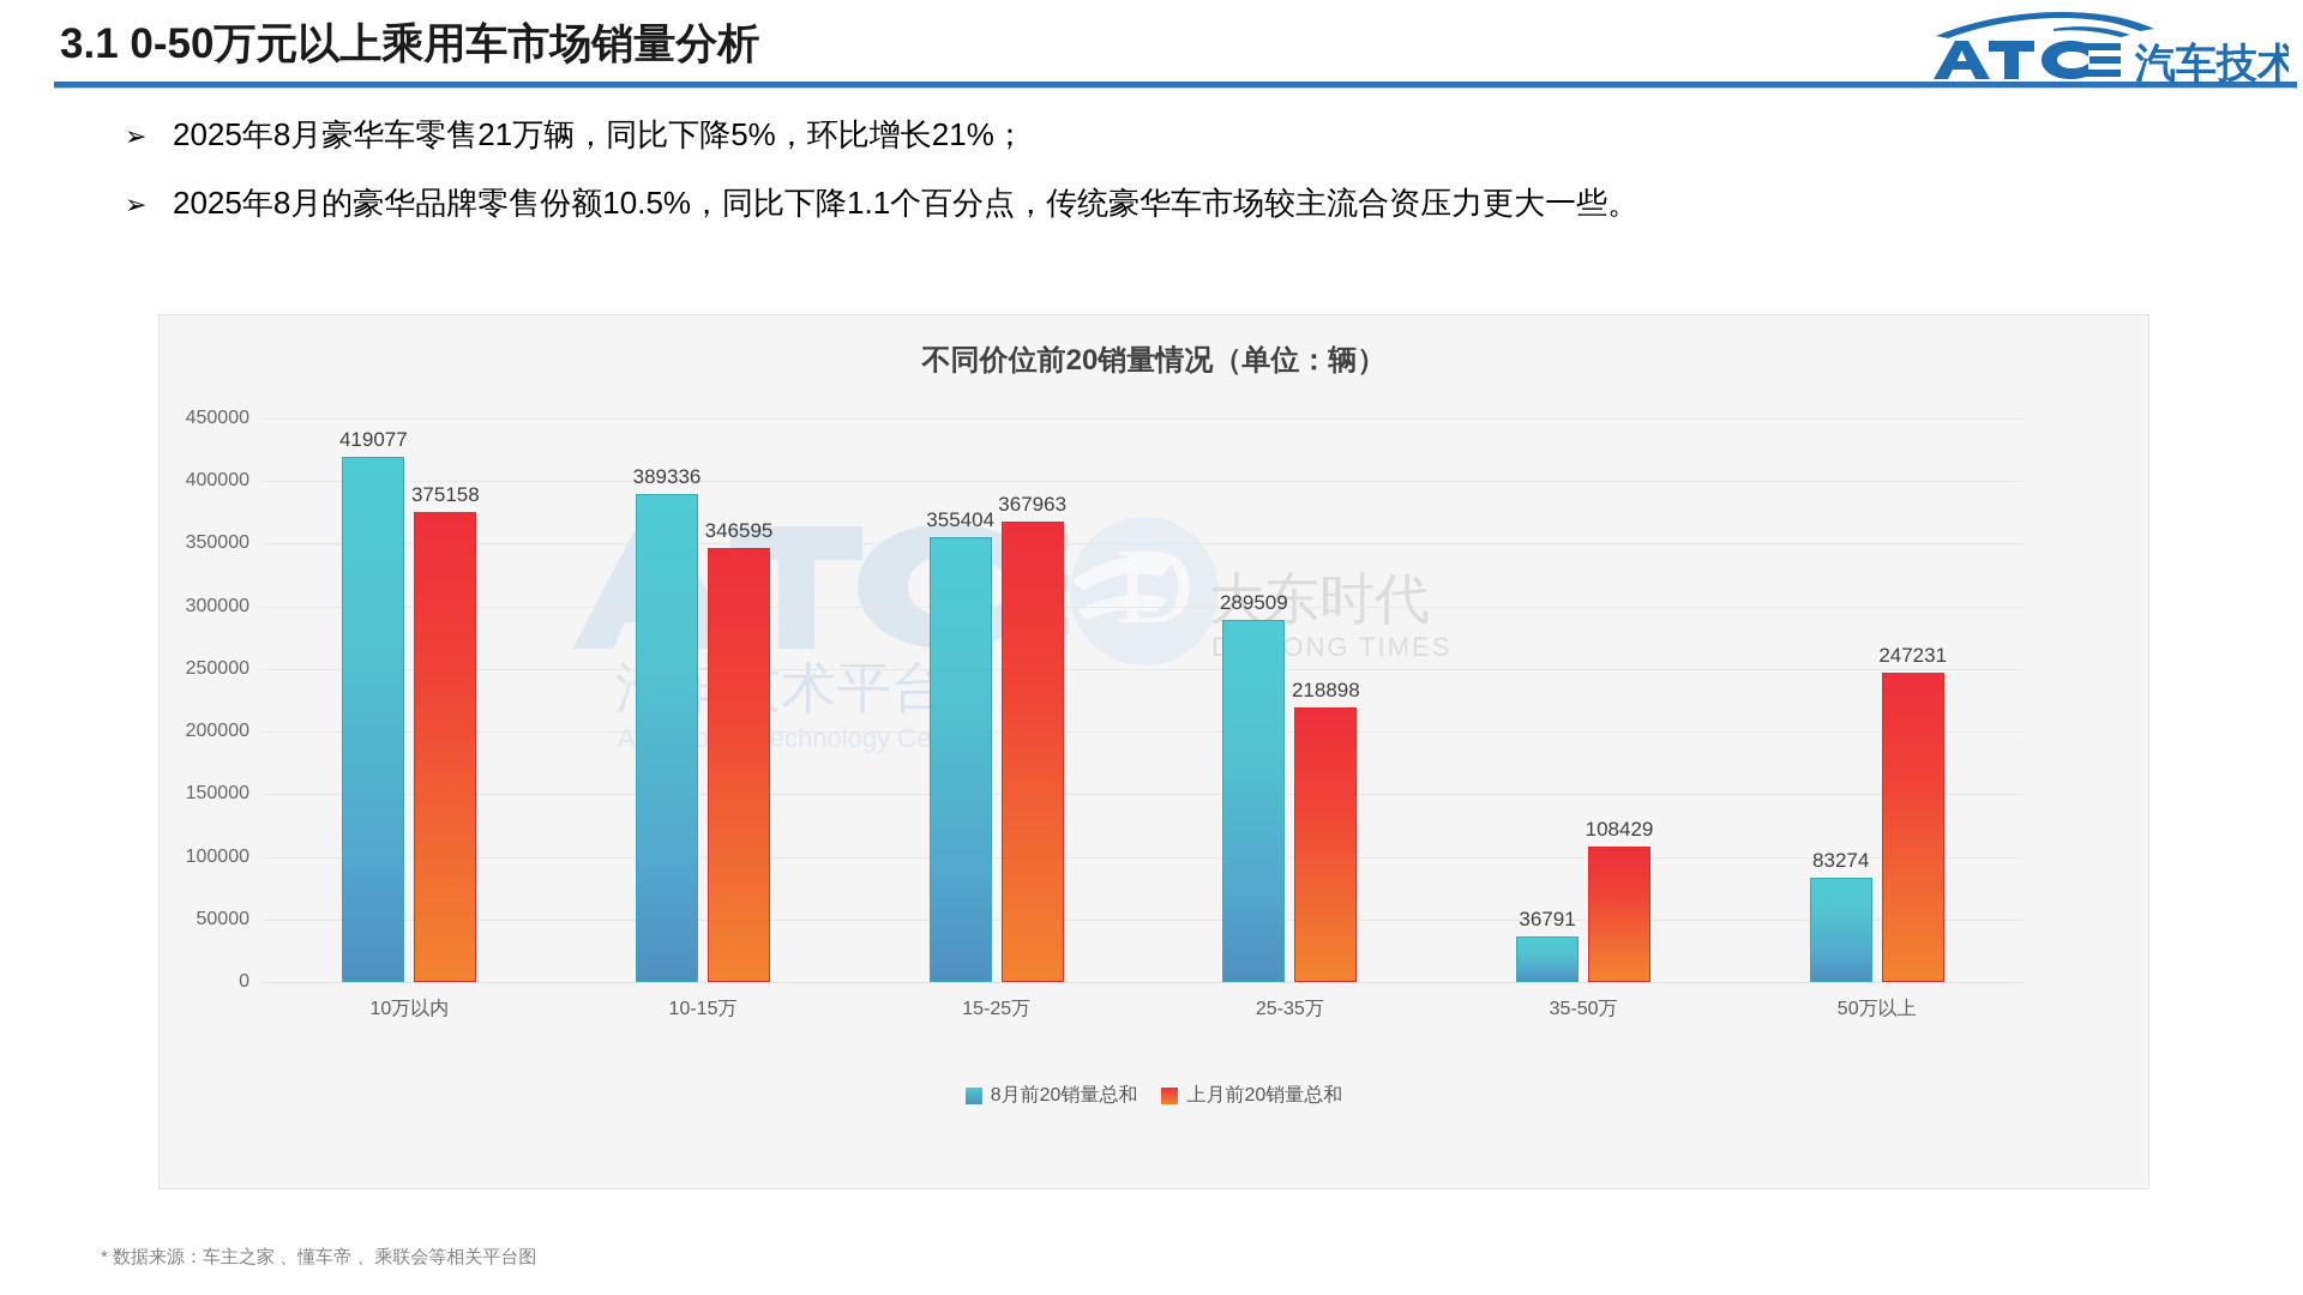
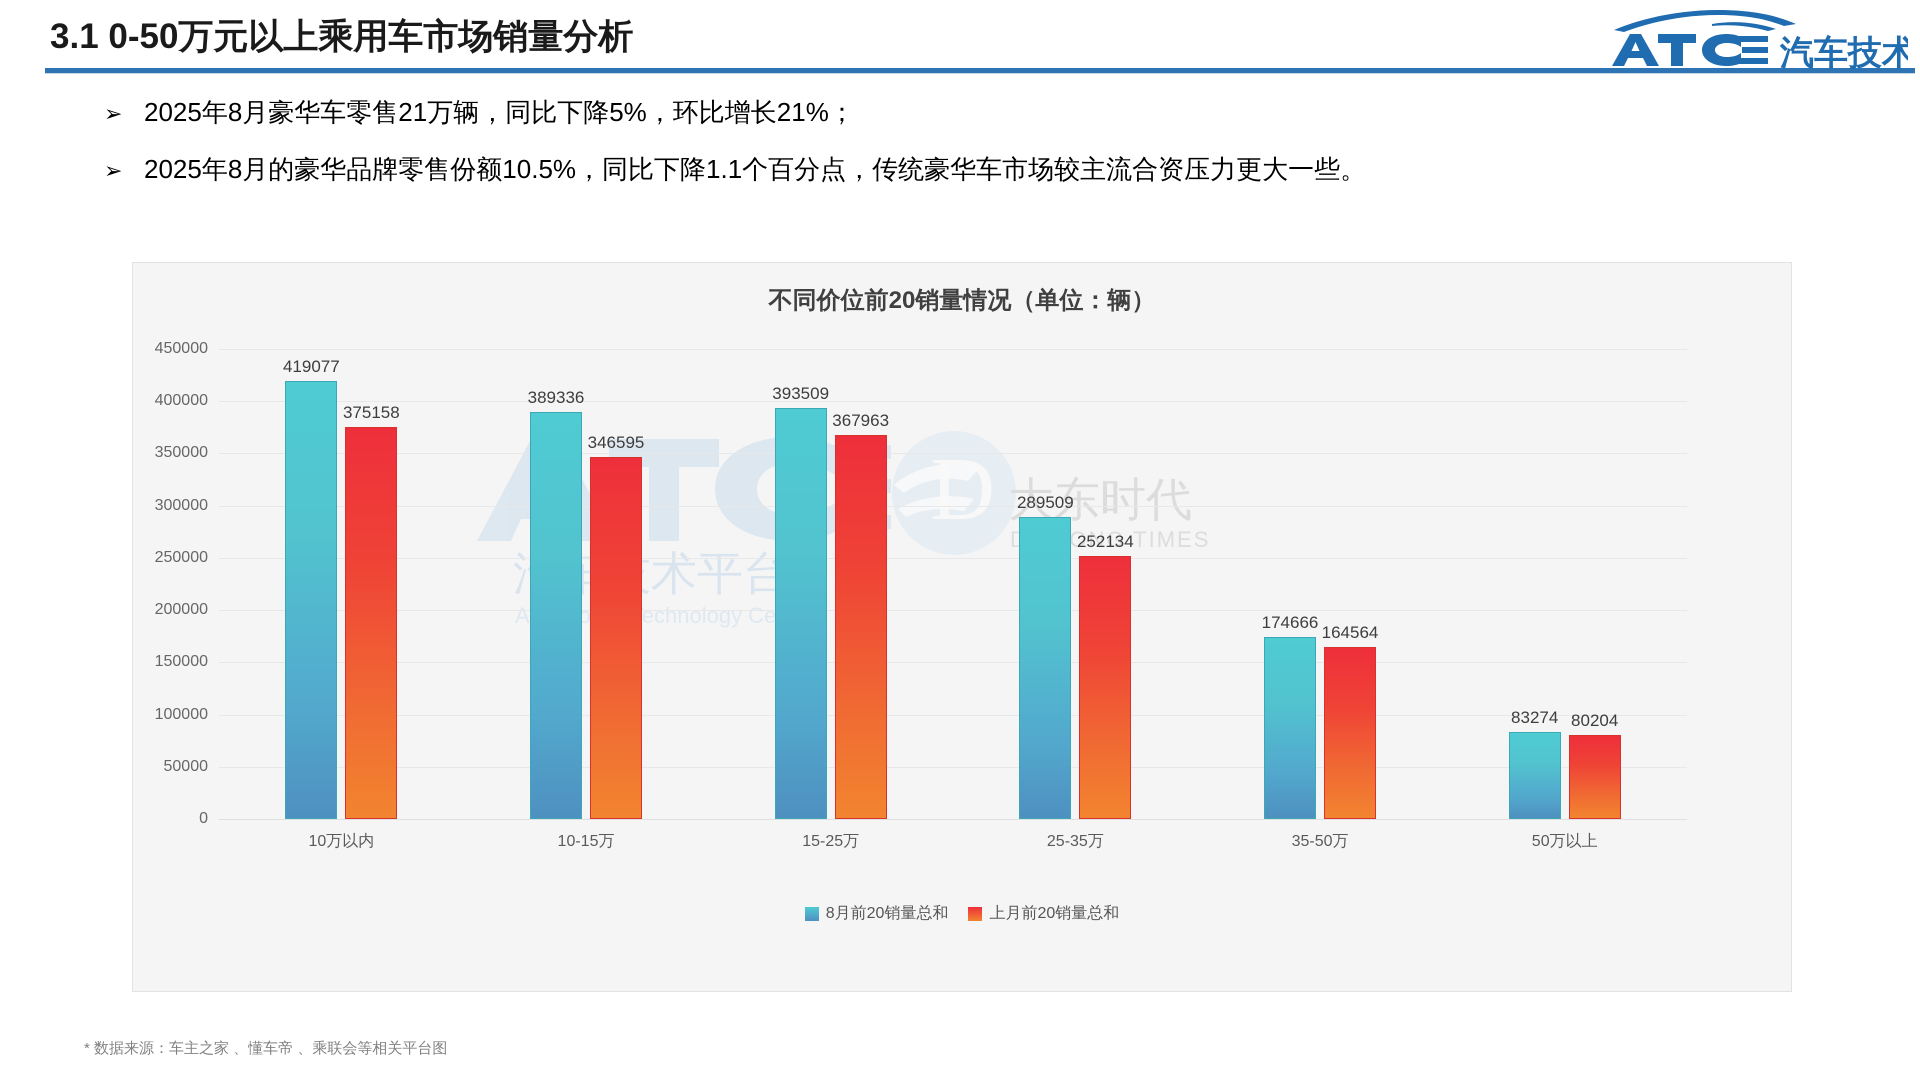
8月前20销量总和/15-25万: 355404 -> 393509
上月前20销量总和/25-35万: 218898 -> 252134
8月前20销量总和/35-50万: 36791 -> 174666
上月前20销量总和/35-50万: 108429 -> 164564
上月前20销量总和/50万以上: 247231 -> 80204
